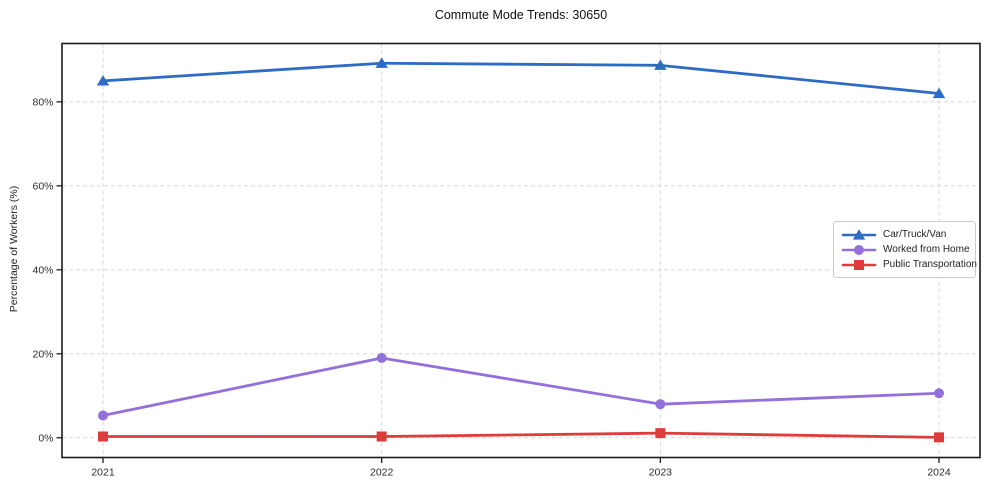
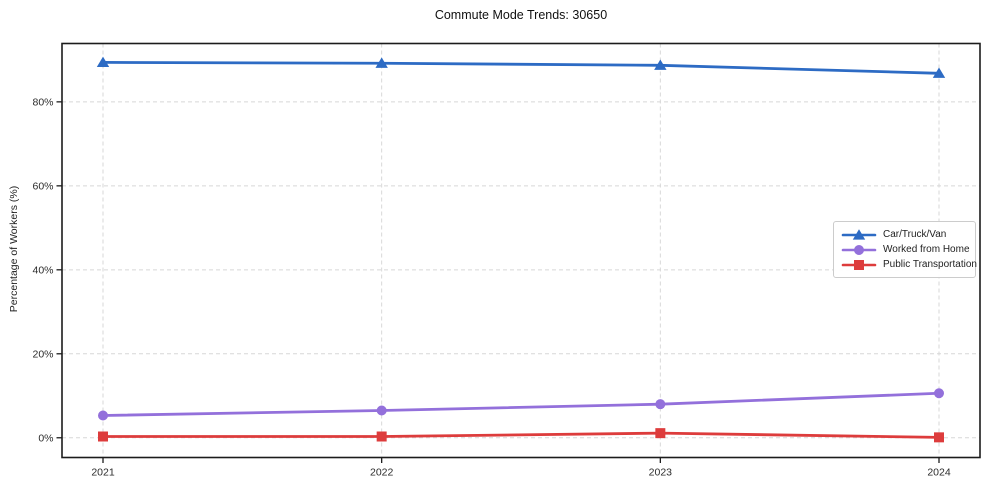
Car/Truck/Van/2021: 85% -> 89%
Worked from Home/2022: 19% -> 6%
Car/Truck/Van/2024: 82% -> 87%
